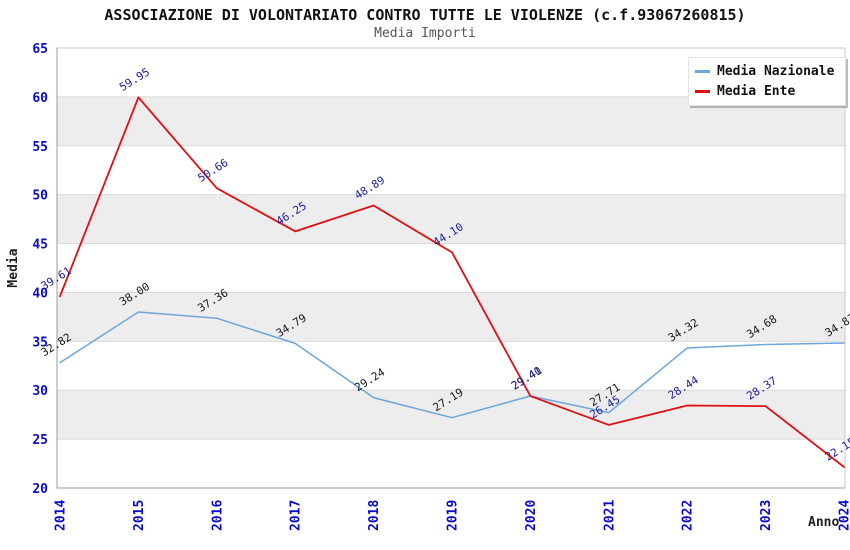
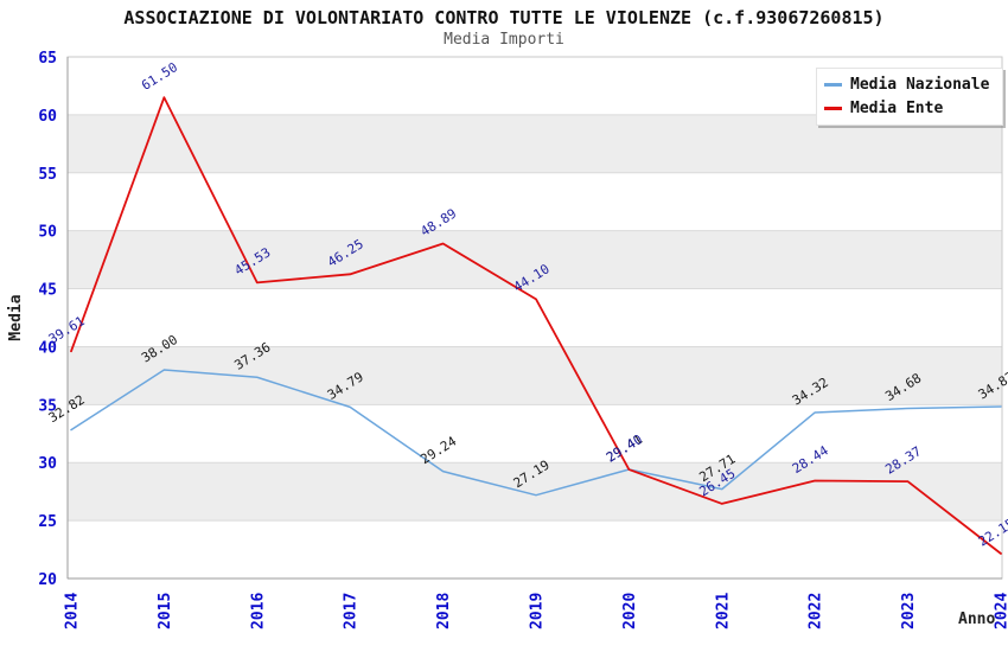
Media Ente/2015: 59.95 -> 61.50
Media Ente/2016: 50.66 -> 45.53
